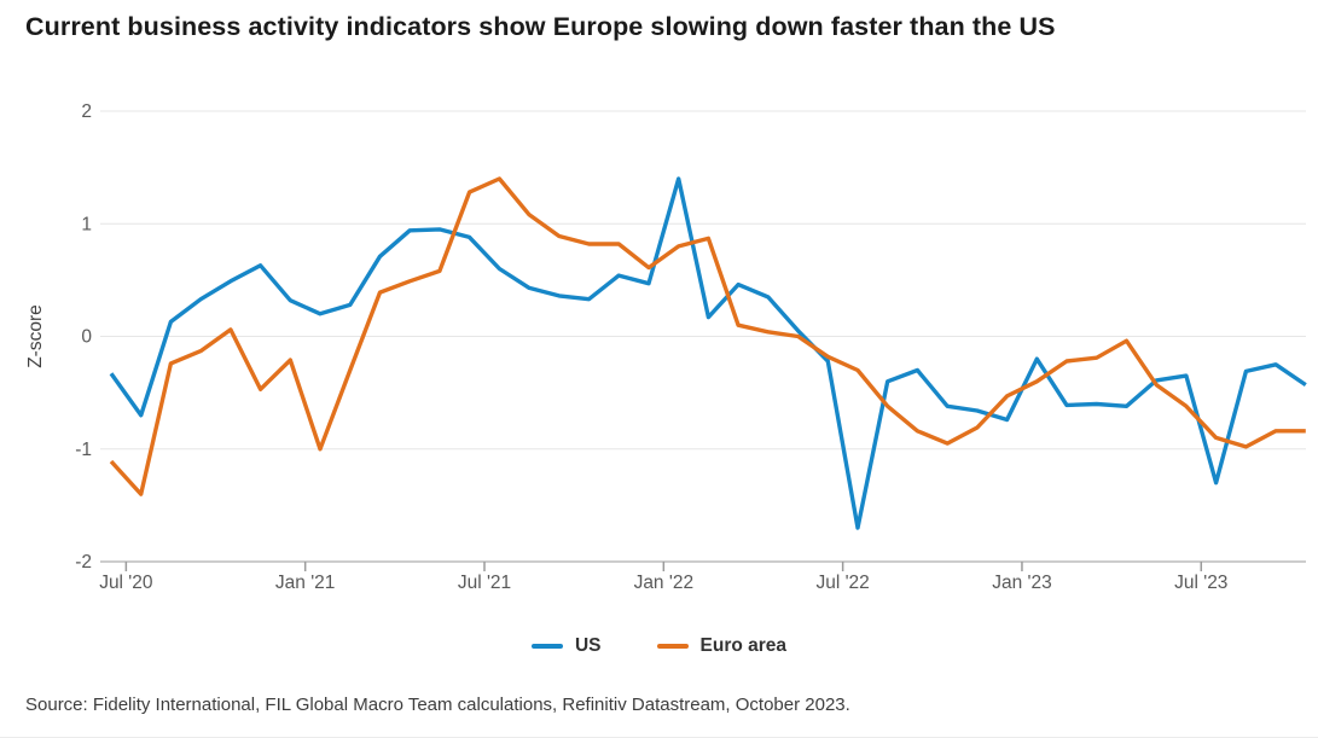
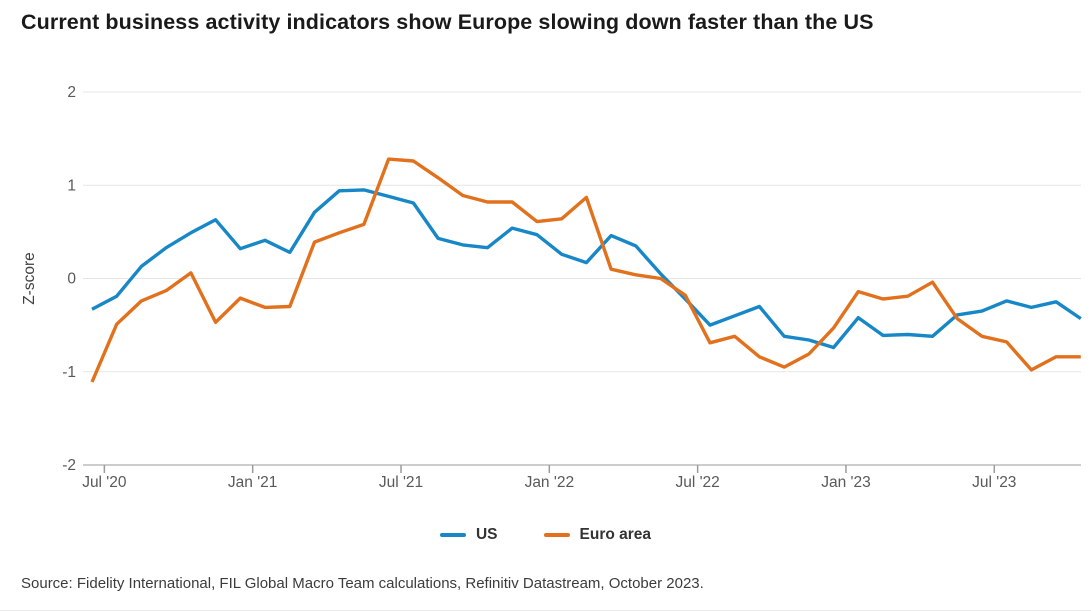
US/Jul '20: -0.7 -> -0.2
Euro area/Jul '20: -1.4 -> -0.5
US/Jan '21: 0.2 -> 0.4
Euro area/Jan '21: -1.0 -> -0.3
US/Jul '21: 0.6 -> 0.8
Euro area/Jul '21: 1.4 -> 1.3
US/Jan '22: 1.4 -> 0.3
Euro area/Jan '22: 0.8 -> 0.6
US/Jul '22: -1.7 -> -0.5
Euro area/Jul '22: -0.3 -> -0.7
US/Jan '23: -0.2 -> -0.4
Euro area/Jan '23: -0.4 -> -0.1
US/Jul '23: -1.3 -> -0.2
Euro area/Jul '23: -0.9 -> -0.7
